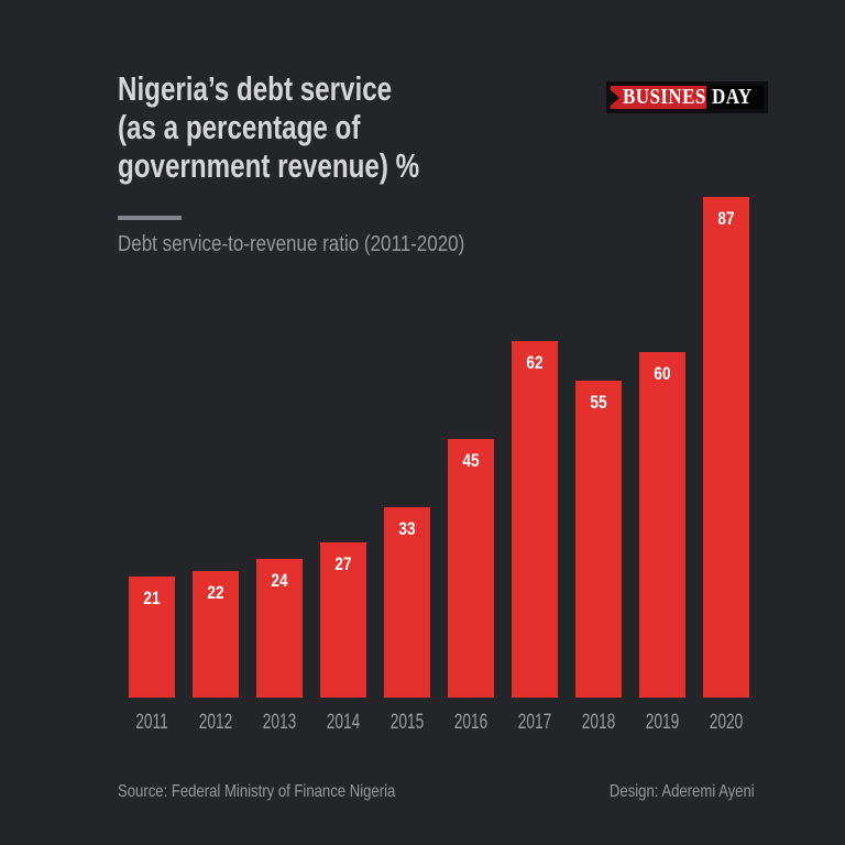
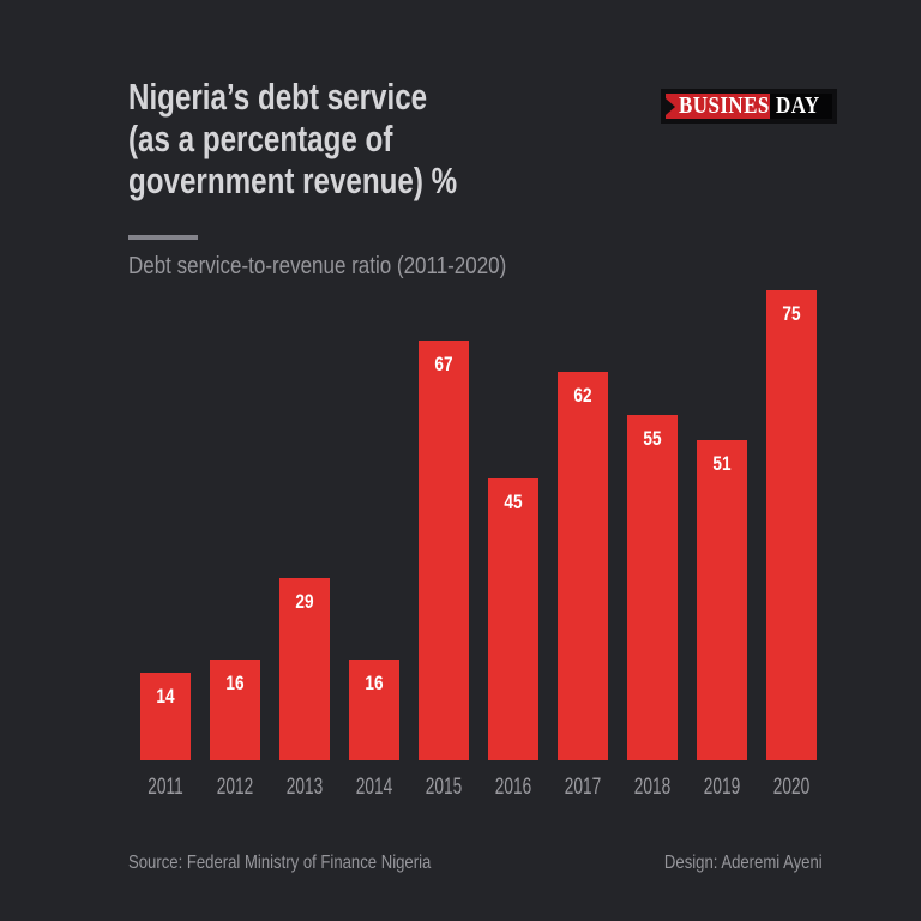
2011: 21 -> 14
2012: 22 -> 16
2013: 24 -> 29
2014: 27 -> 16
2015: 33 -> 67
2019: 60 -> 51
2020: 87 -> 75
